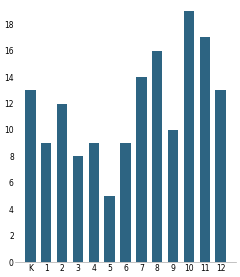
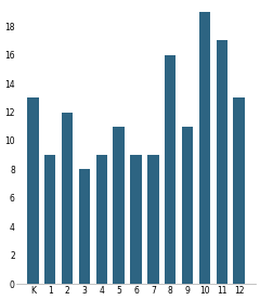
5: 5 -> 11
7: 14 -> 9
9: 10 -> 11
